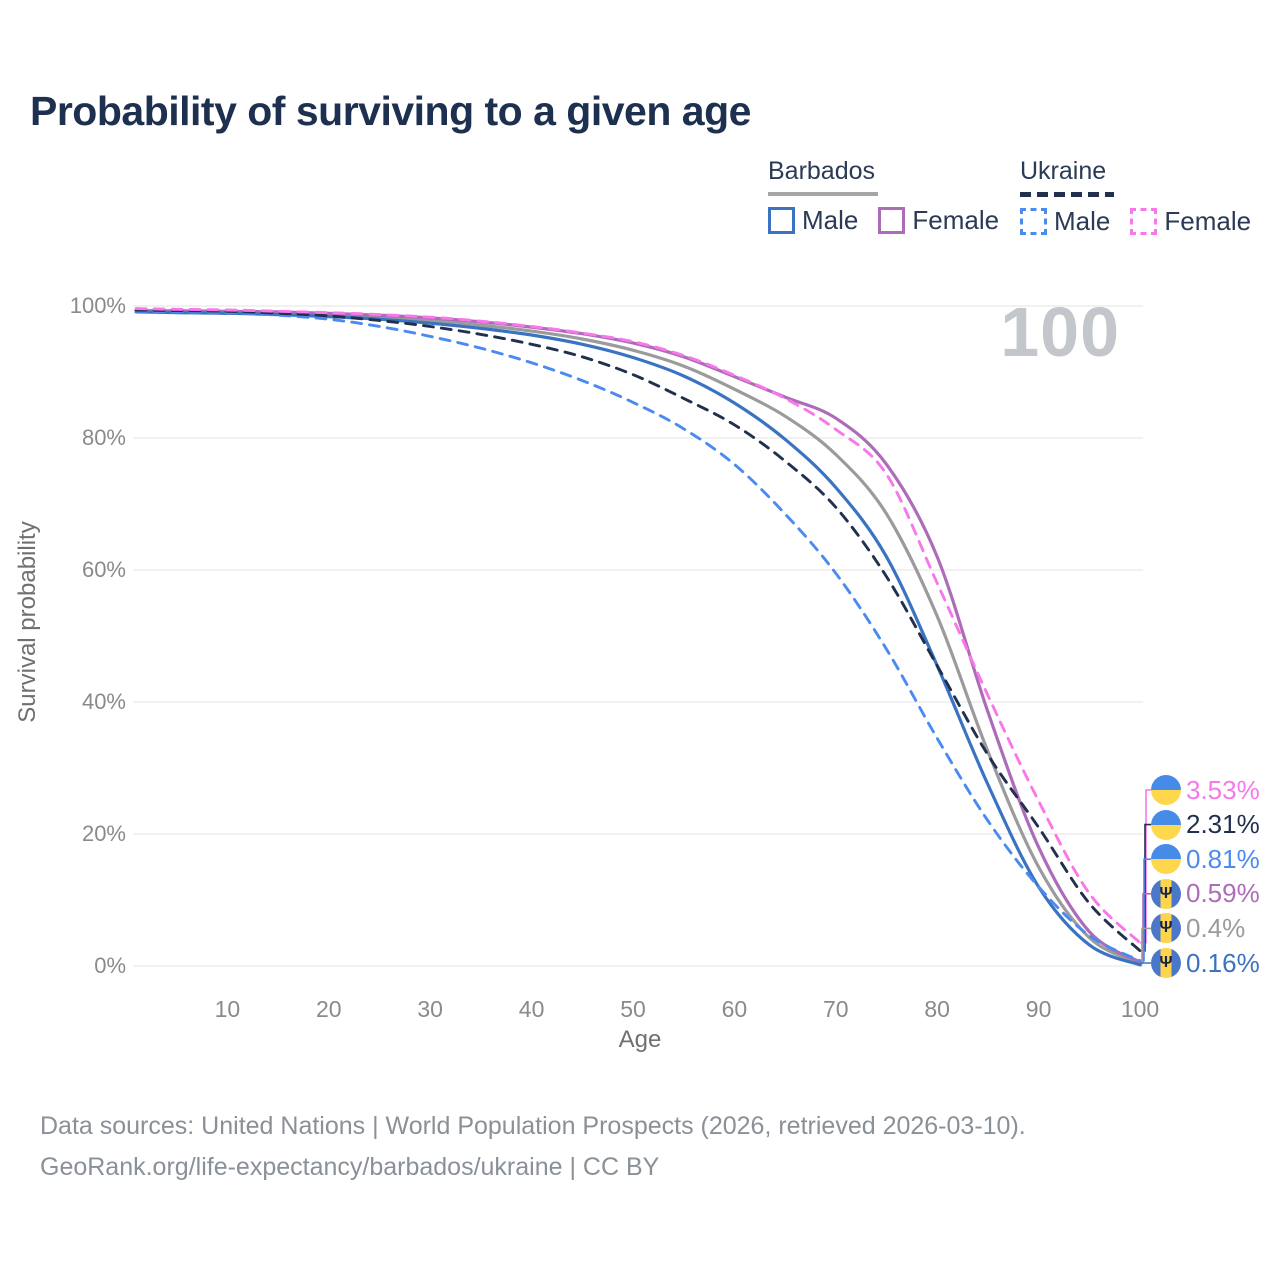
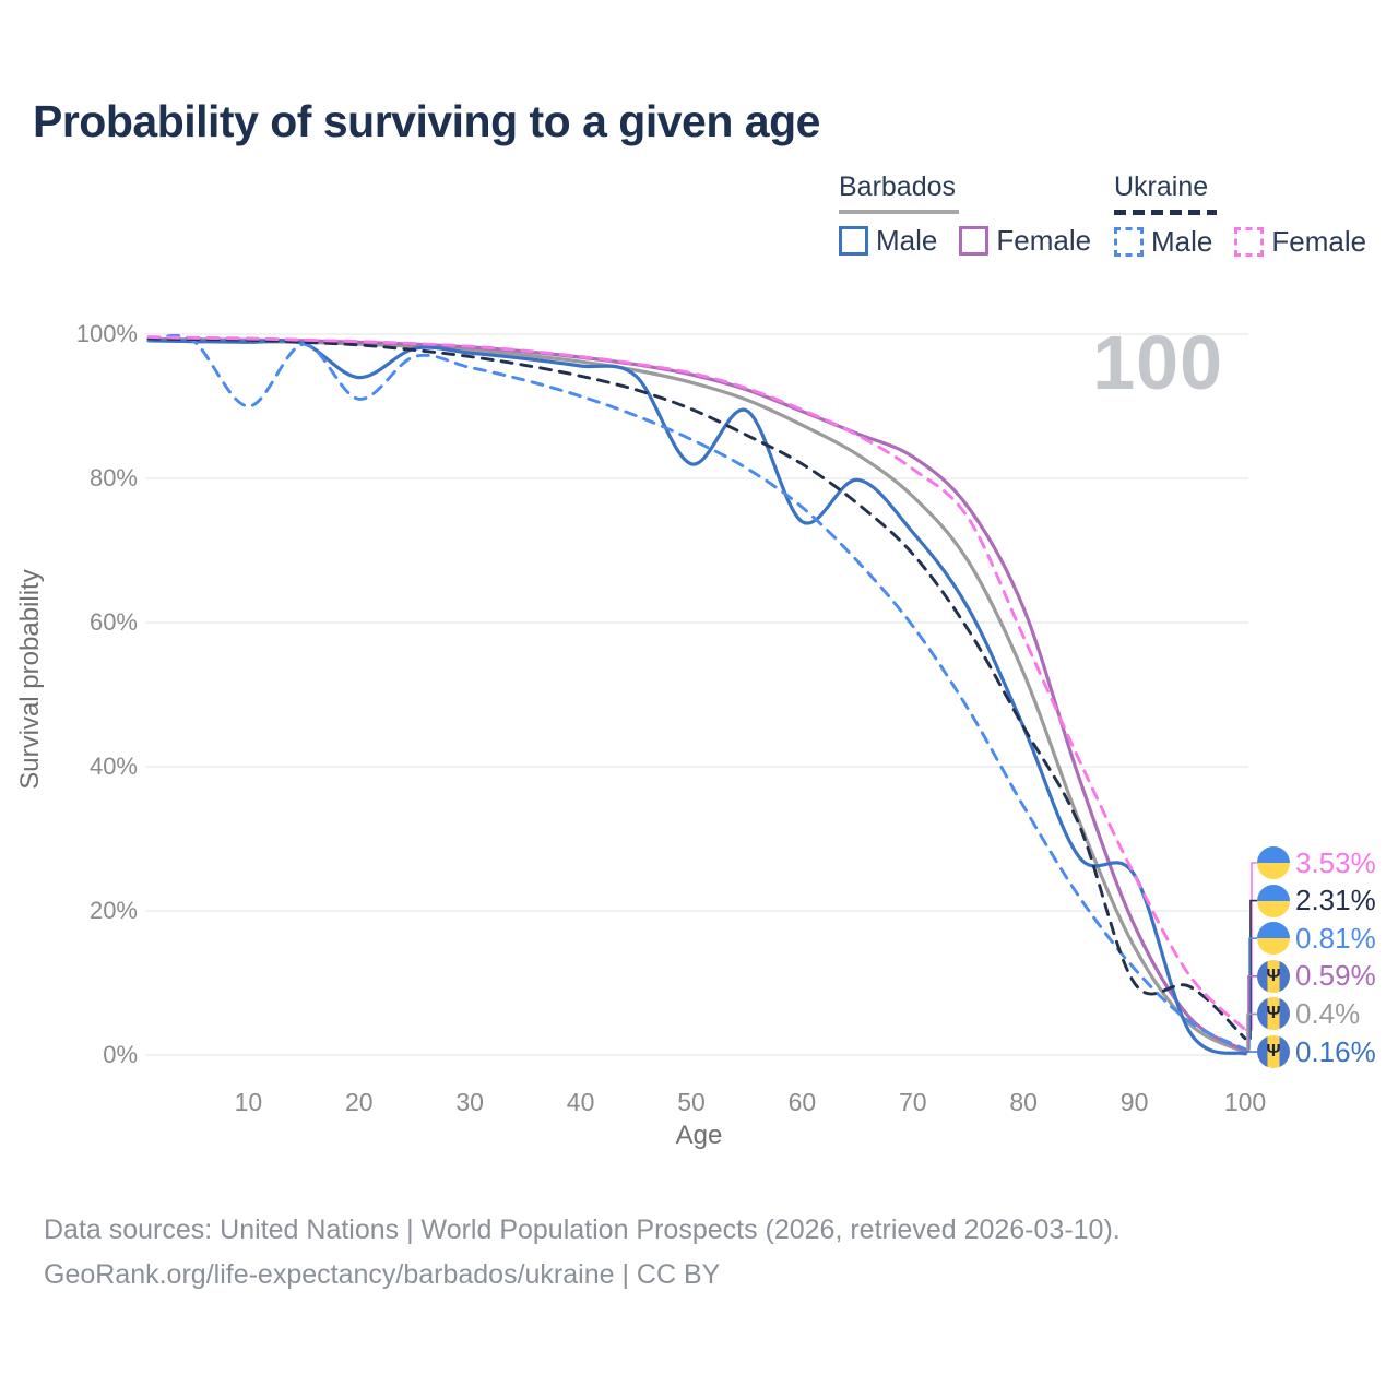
Ukraine Male/10: 99% -> 90%
Barbados Male/20: 98% -> 94%
Ukraine Male/20: 98% -> 91%
Barbados Male/50: 92% -> 82%
Barbados Male/60: 85% -> 74%
Barbados Male/90: 12% -> 25%
Ukraine/90: 21% -> 10%
